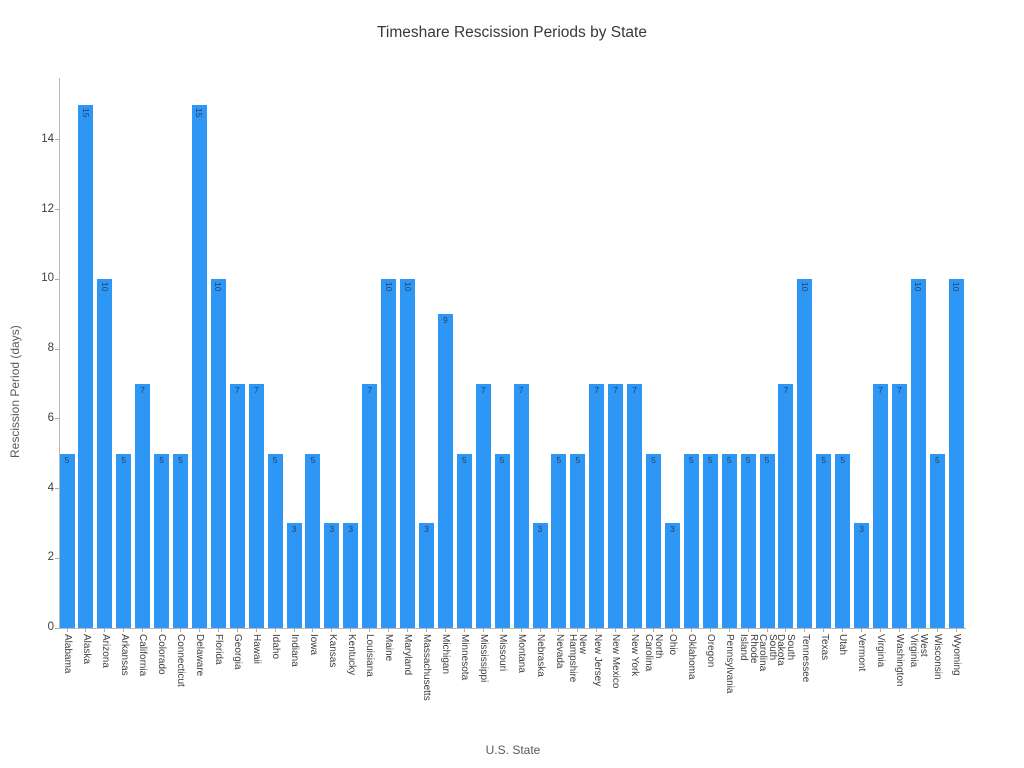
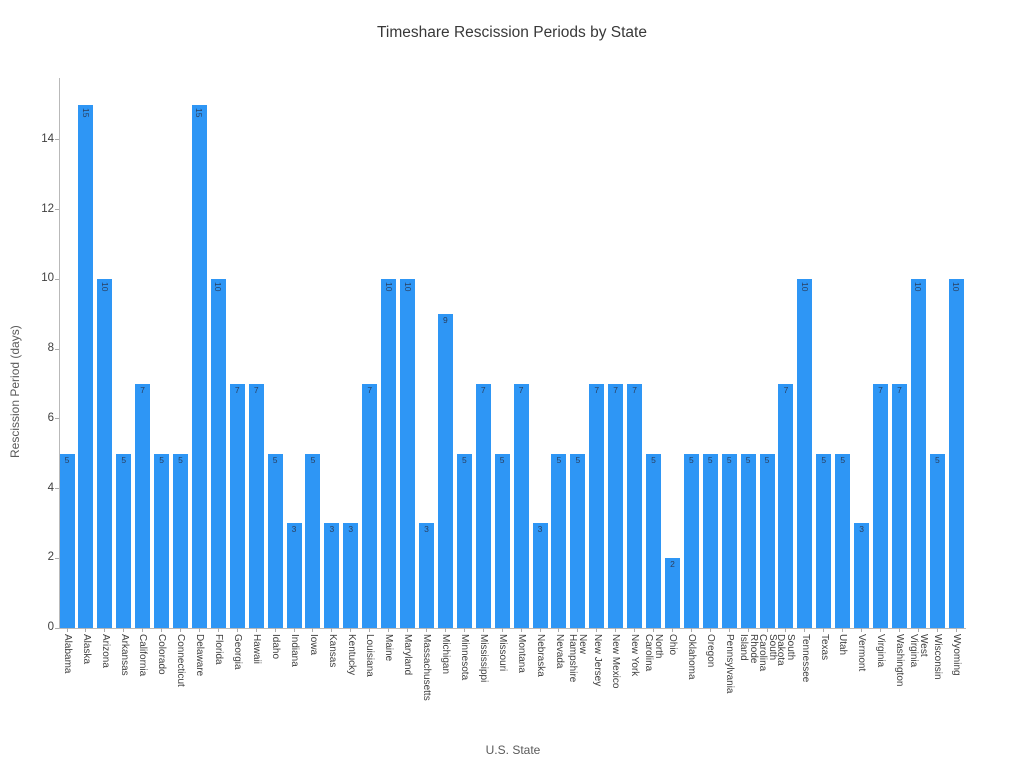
Ohio: 3 -> 2
